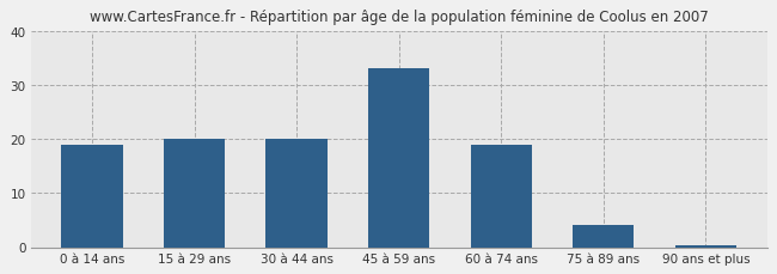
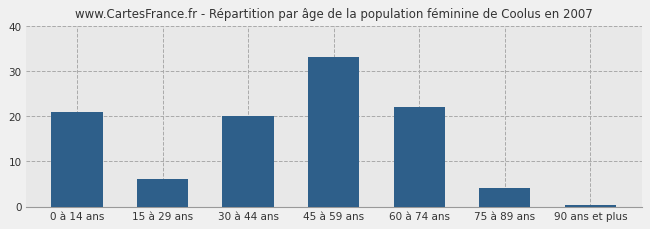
0 à 14 ans: 19.0 -> 21.0
15 à 29 ans: 20.0 -> 6.0
60 à 74 ans: 19.0 -> 22.0
